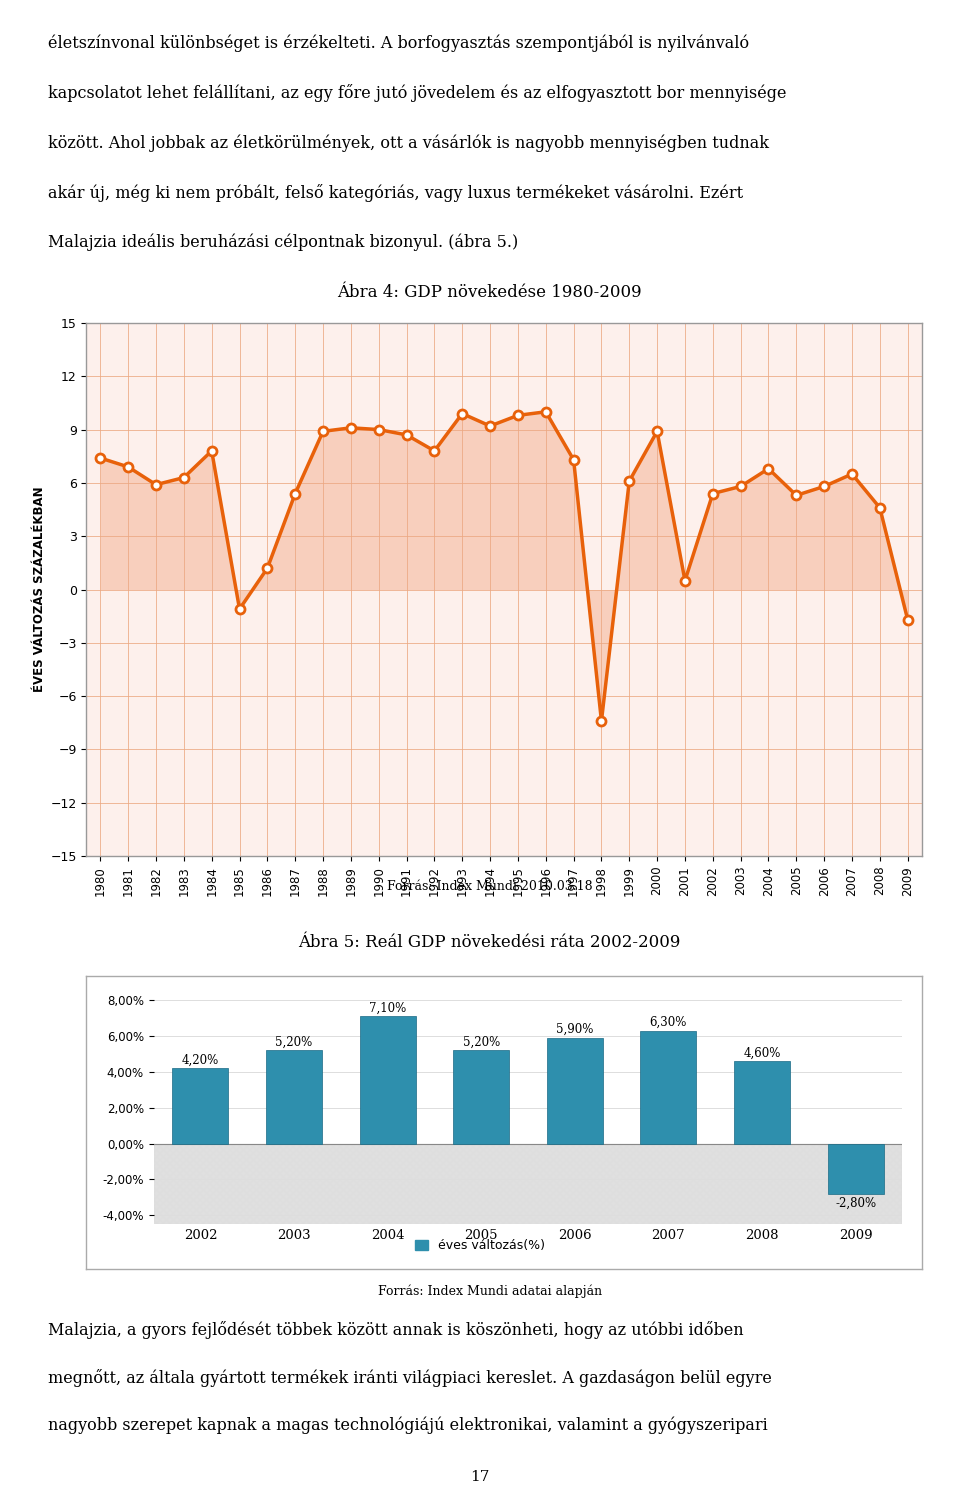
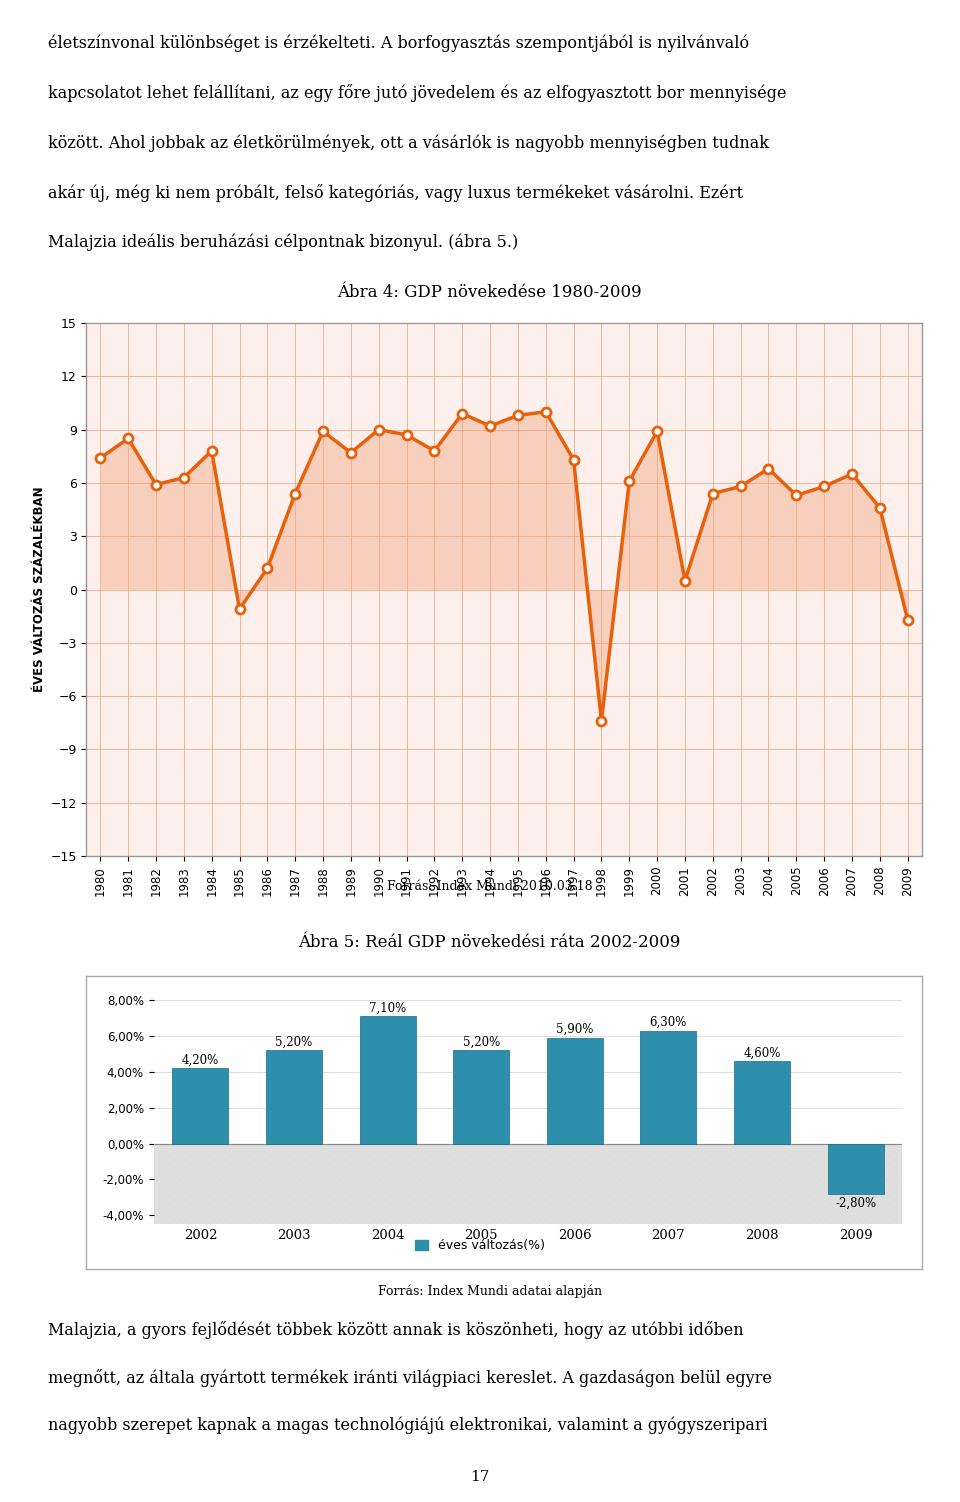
1981: 6.9 -> 8.5
1989: 9.1 -> 7.7
